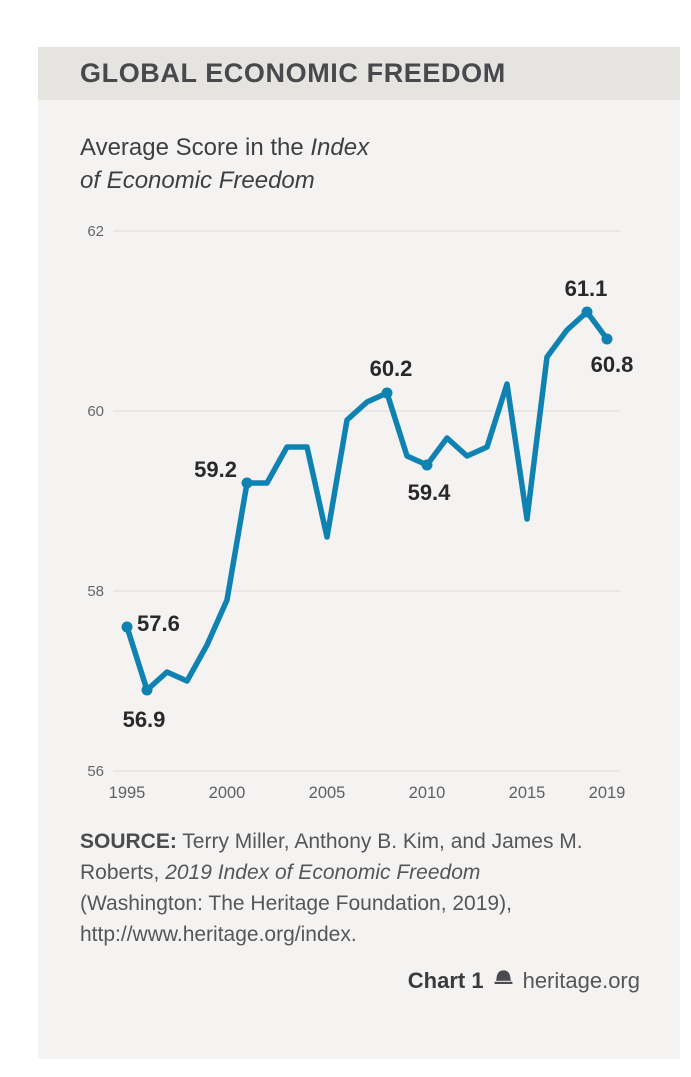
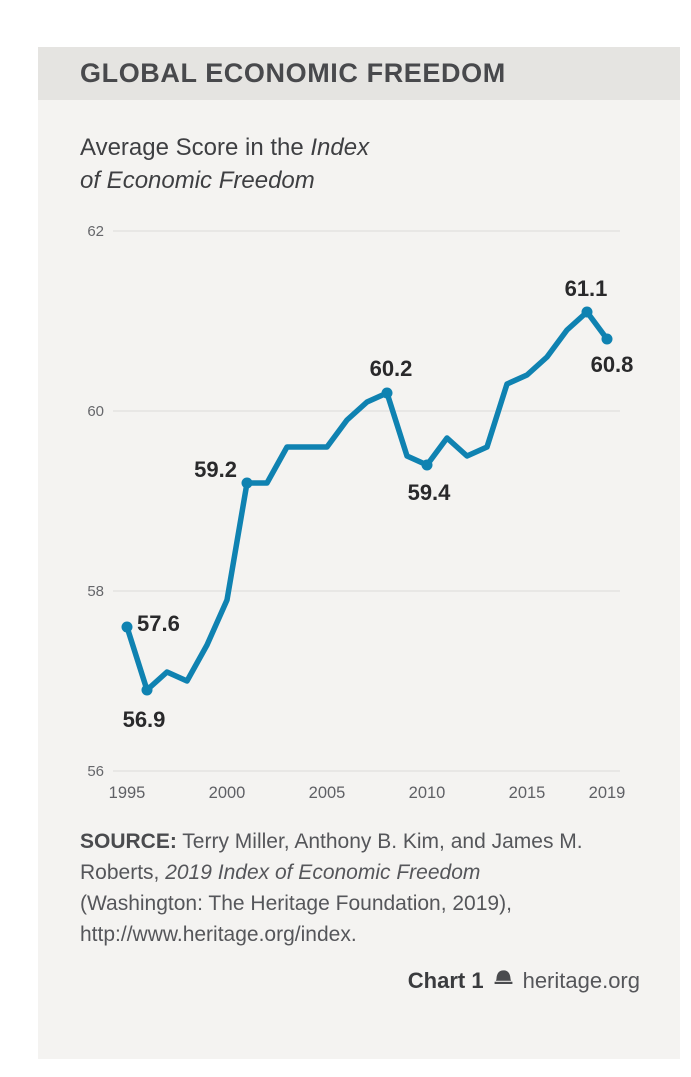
2005: 58.6 -> 59.6
2015: 58.8 -> 60.4
